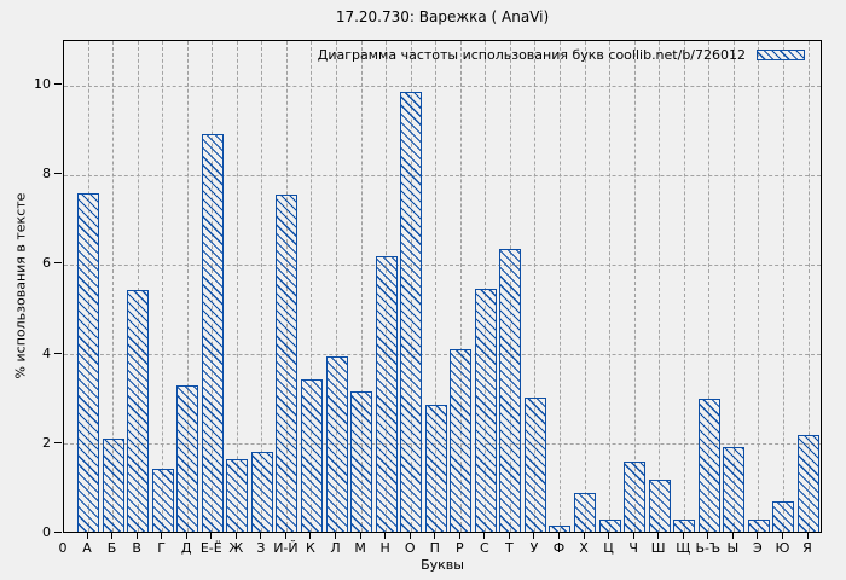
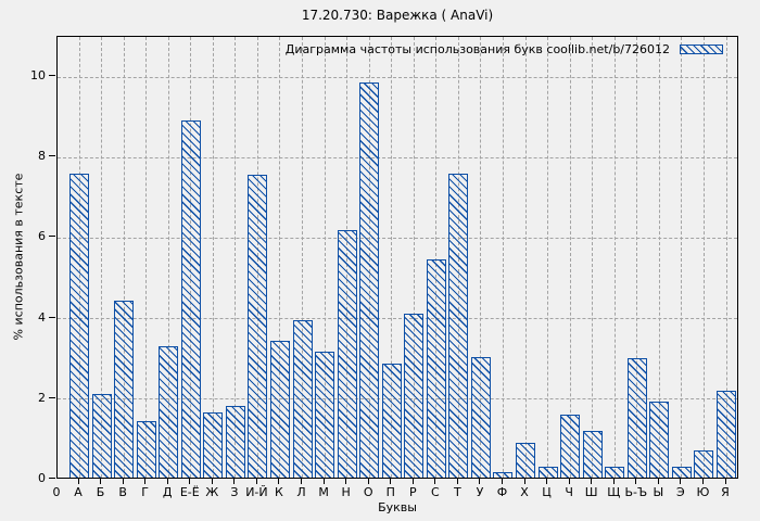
В: 5.4 -> 4.4
Т: 6.3 -> 7.5
